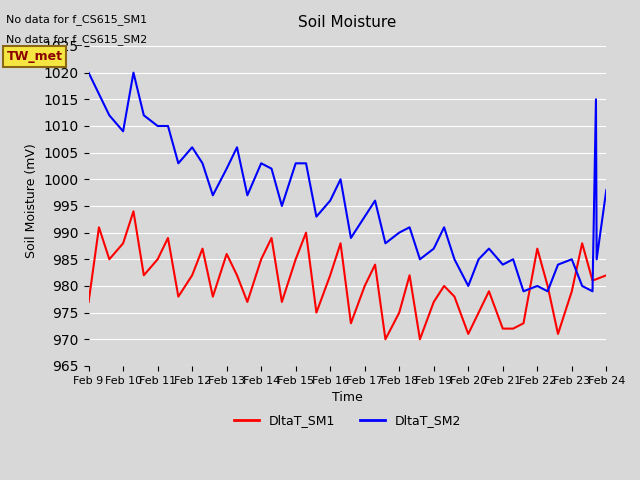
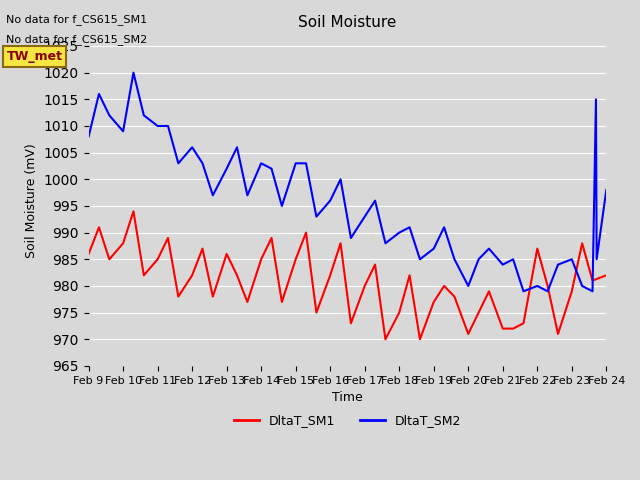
DltaT_SM1/Feb 9: 977 -> 986
DltaT_SM2/Feb 9: 1020 -> 1008
